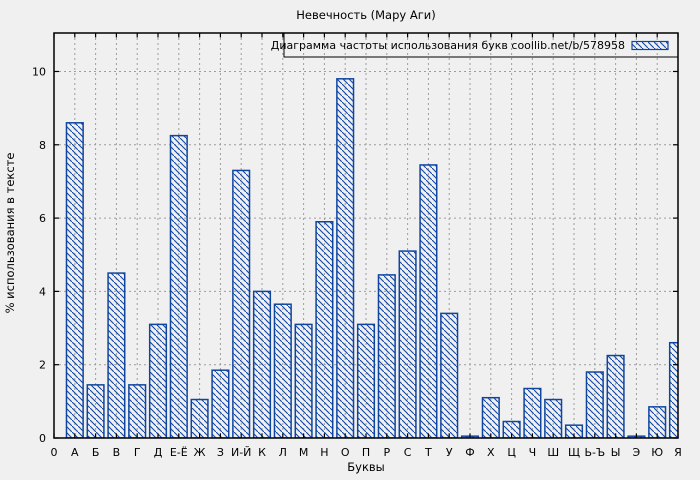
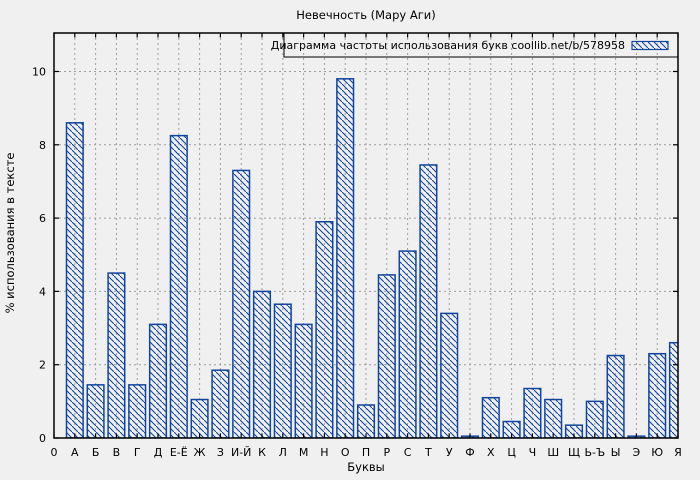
П: 3.1 -> 0.9
Ь-Ъ: 1.8 -> 1.0
Ю: 0.8 -> 2.3
